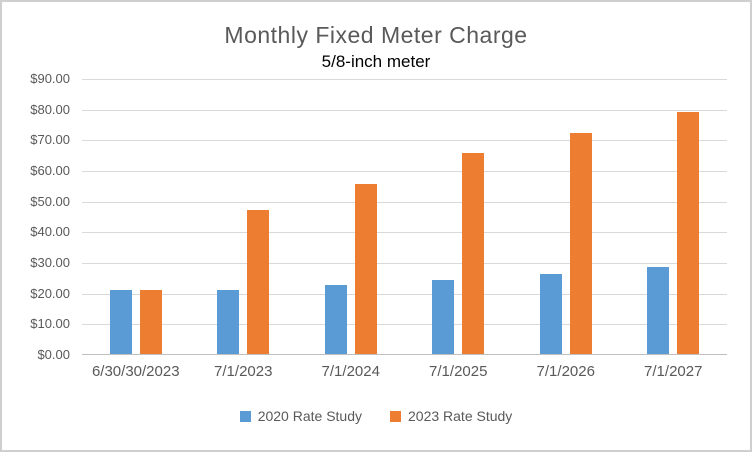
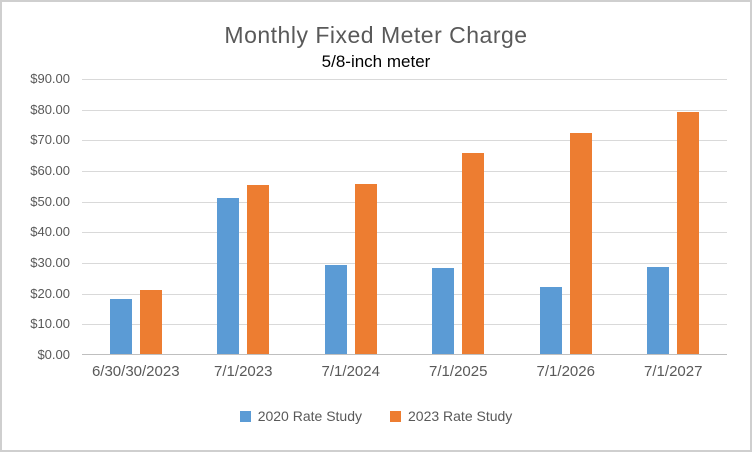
2020 Rate Study/6/30/30/2023: $21 -> $18
2020 Rate Study/7/1/2023: $21 -> $51
2023 Rate Study/7/1/2023: $47 -> $55
2020 Rate Study/7/1/2024: $22 -> $29
2020 Rate Study/7/1/2025: $24 -> $28
2020 Rate Study/7/1/2026: $26 -> $22
